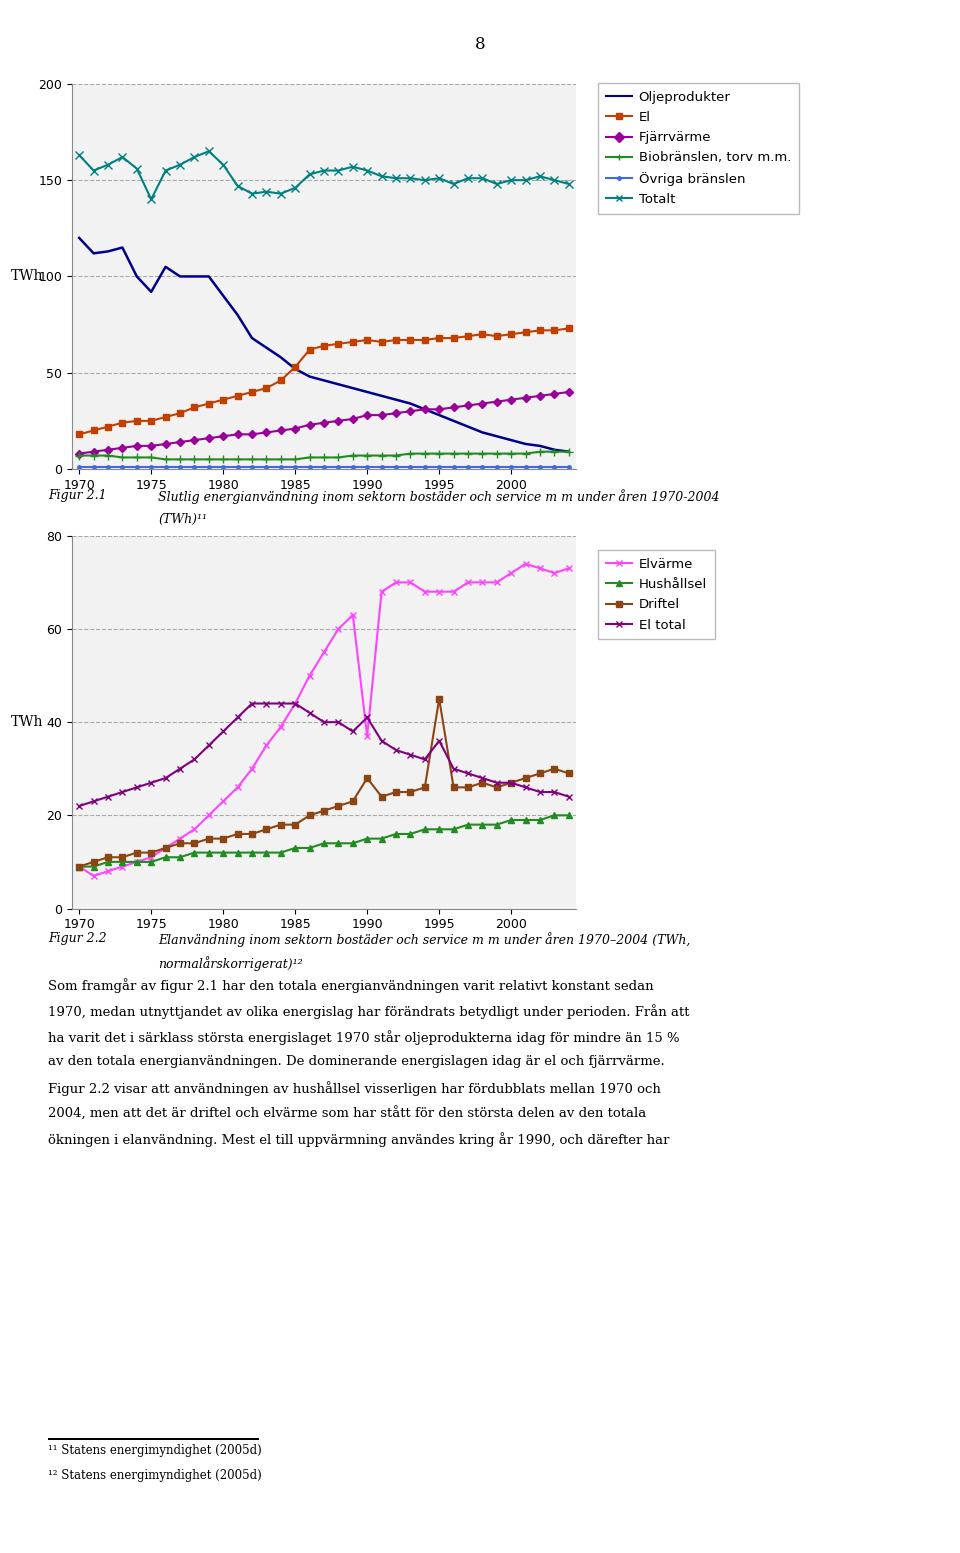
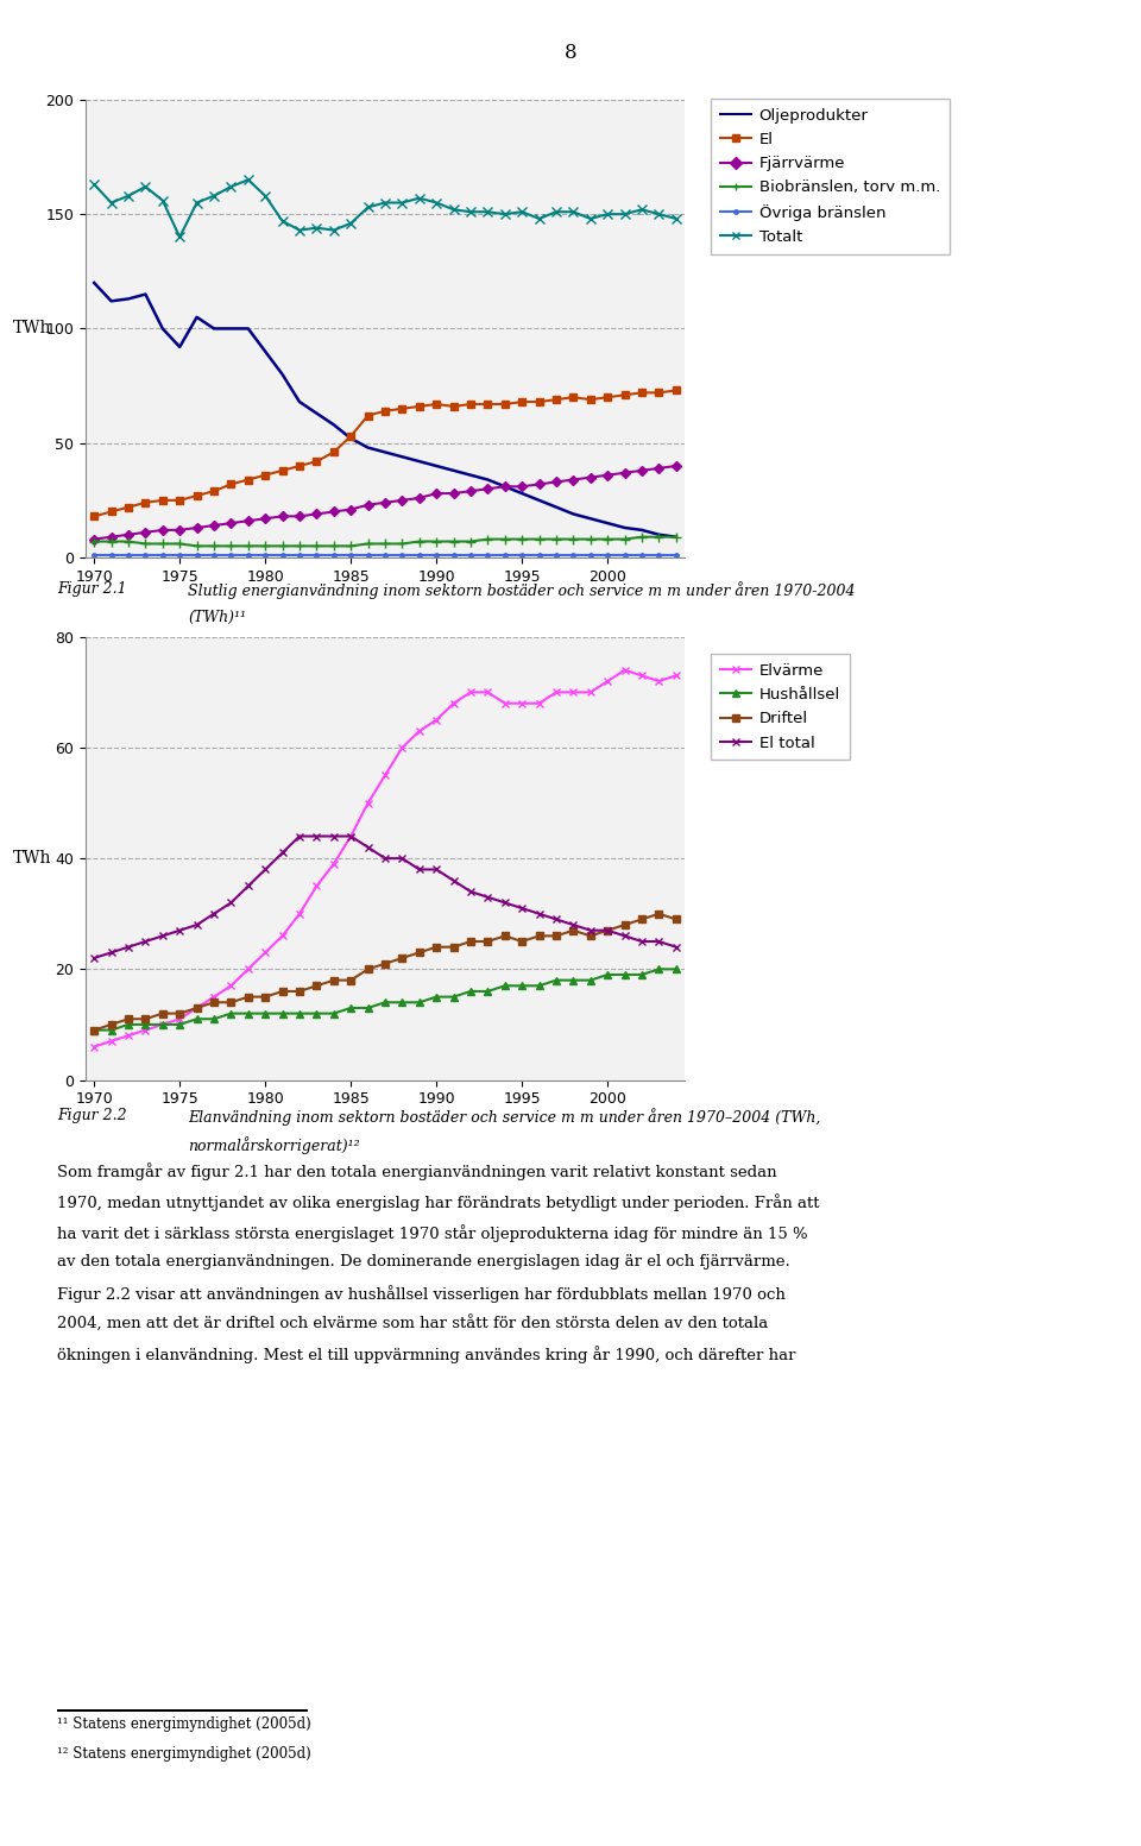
Elvärme/1970: 9 -> 6
Elvärme/1990: 37 -> 65
Driftel/1990: 28 -> 24
El total/1990: 41 -> 38
Driftel/1995: 45 -> 25
El total/1995: 36 -> 31
